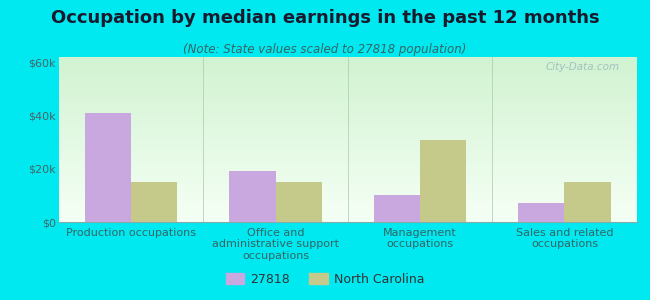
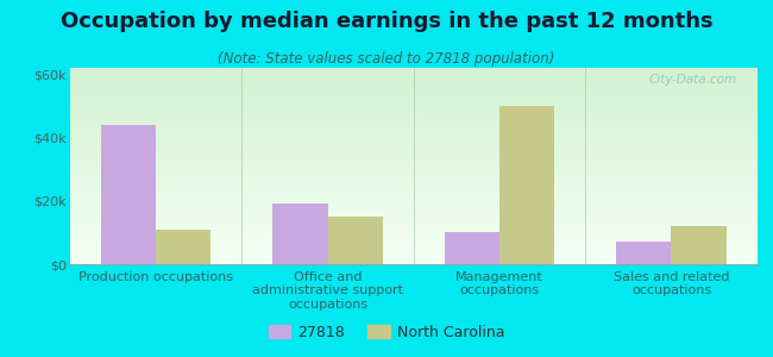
27818/Production occupations: $41k -> $44k
North Carolina/Production occupations: $15k -> $11k
North Carolina/Management occupations: $31k -> $50k
North Carolina/Sales and related occupations: $15k -> $12k
